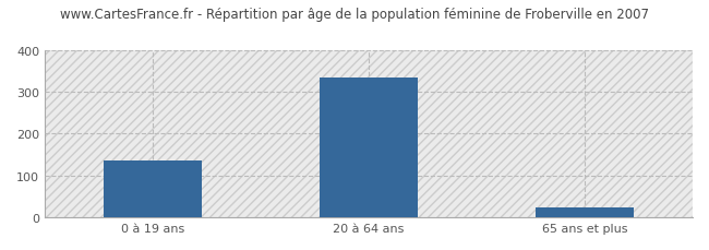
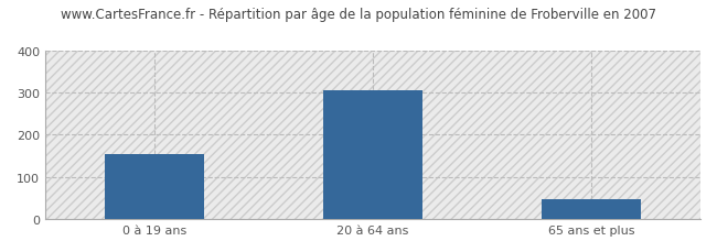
0 à 19 ans: 135 -> 155
20 à 64 ans: 335 -> 305
65 ans et plus: 25 -> 47
